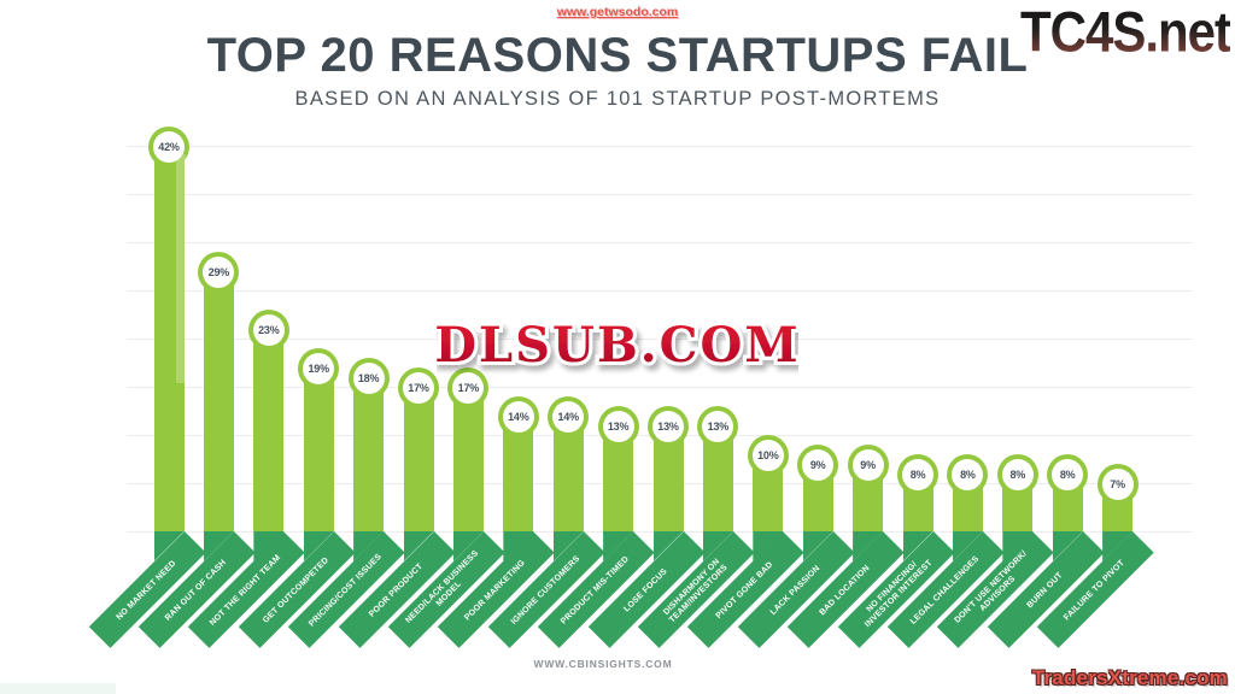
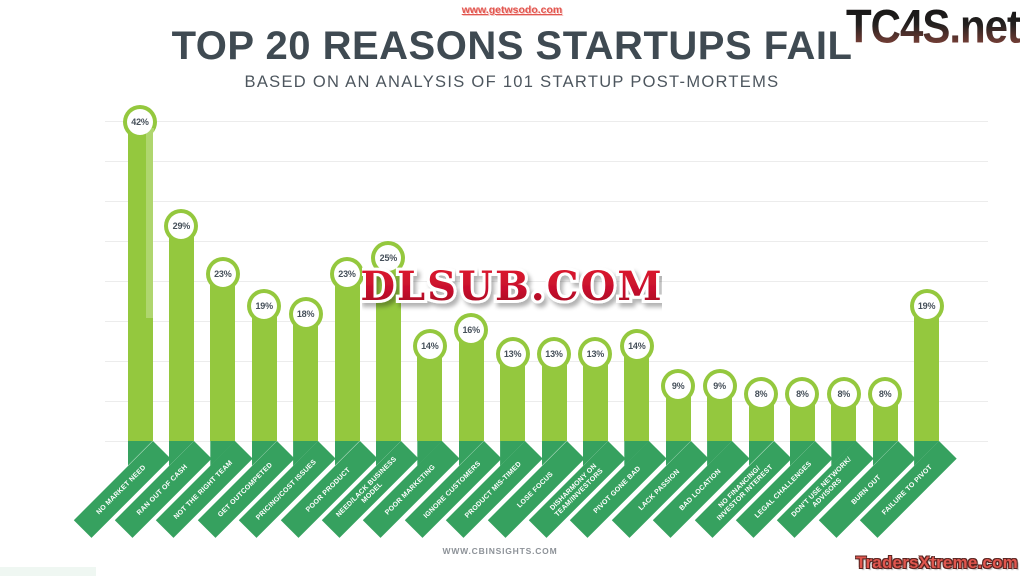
POOR PRODUCT: 17% -> 23%
NEED/LACK BUSINESS MODEL: 17% -> 25%
IGNORE CUSTOMERS: 14% -> 16%
PIVOT GONE BAD: 10% -> 14%
FAILURE TO PIVOT: 7% -> 19%
